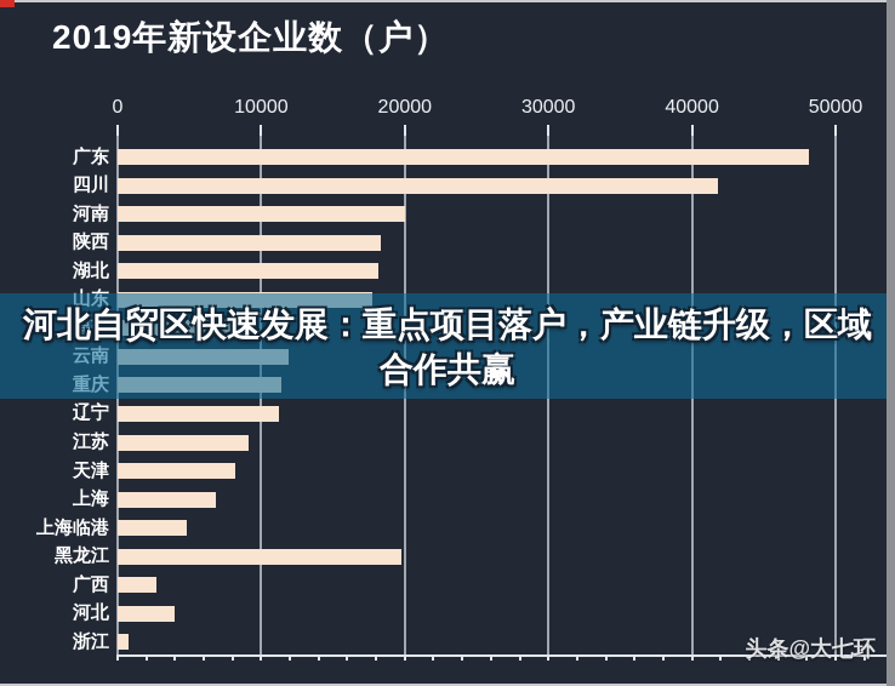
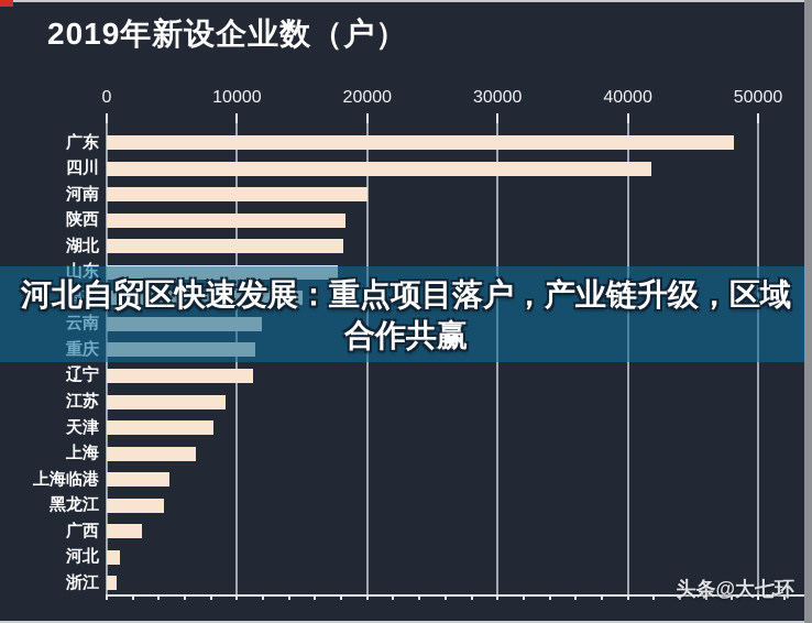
福建: 8800 -> 15000
黑龙江: 19800 -> 4400
河北: 4000 -> 1000
